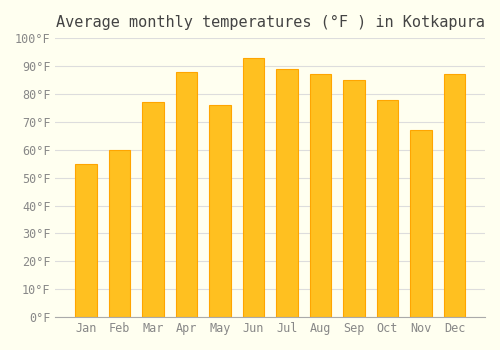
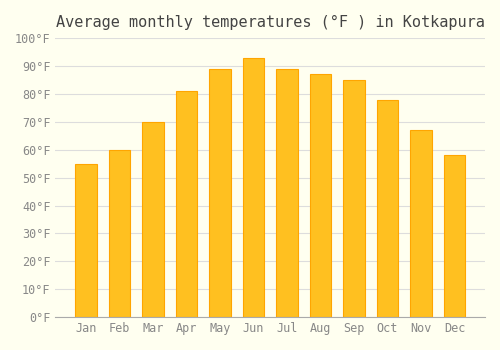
Mar: 77°F -> 70°F
Apr: 88°F -> 81°F
May: 76°F -> 89°F
Dec: 87°F -> 58°F
